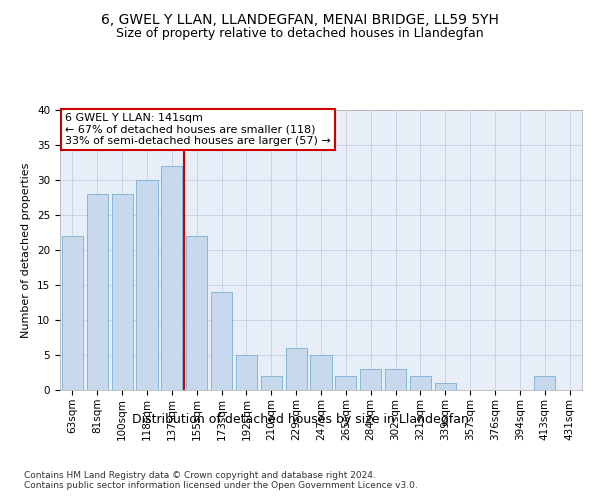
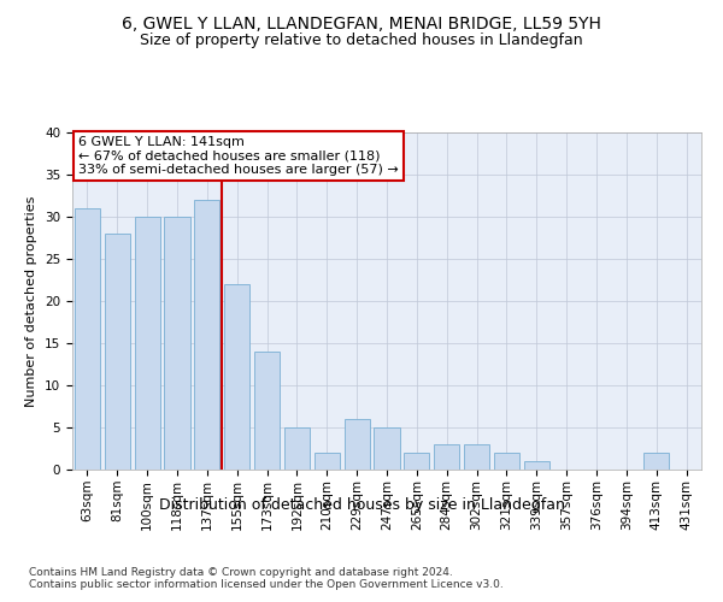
63sqm: 22 -> 31
100sqm: 28 -> 30
